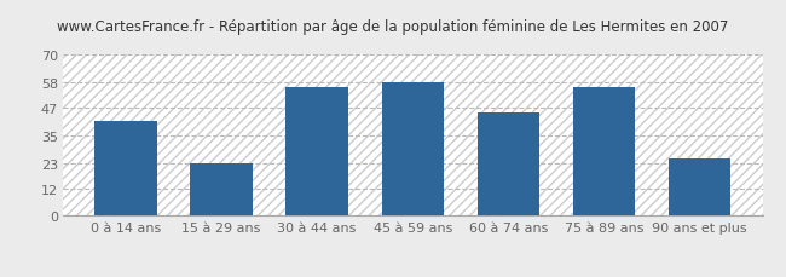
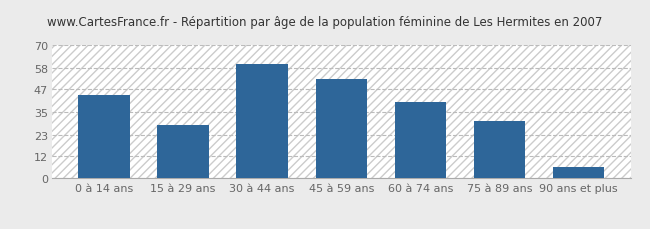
0 à 14 ans: 41 -> 44
15 à 29 ans: 23 -> 28
30 à 44 ans: 56 -> 60
45 à 59 ans: 58 -> 52
60 à 74 ans: 45 -> 40
75 à 89 ans: 56 -> 30
90 ans et plus: 25 -> 6
